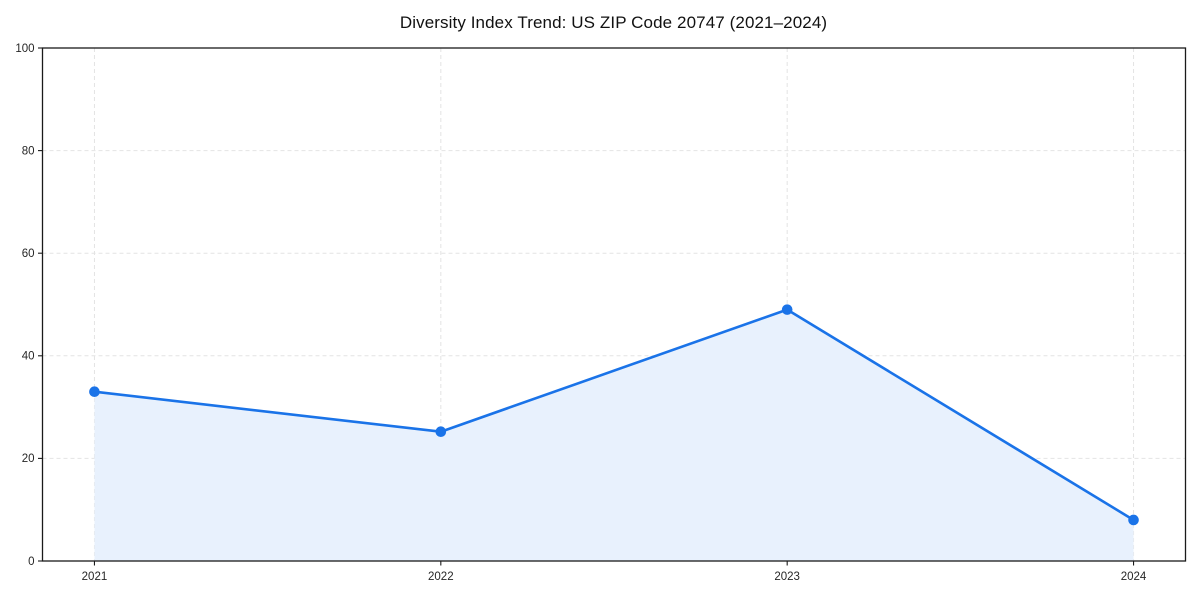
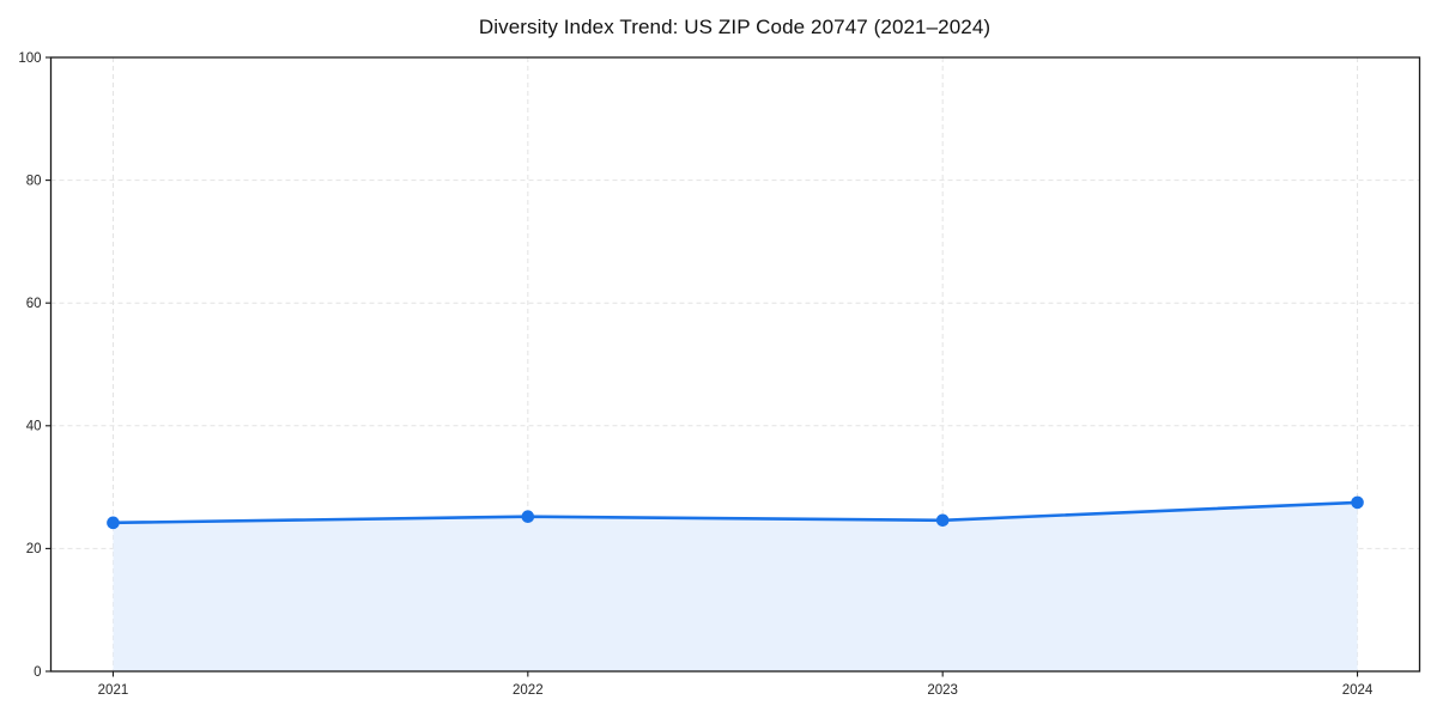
2021: 33 -> 24
2023: 49 -> 25
2024: 8 -> 28
